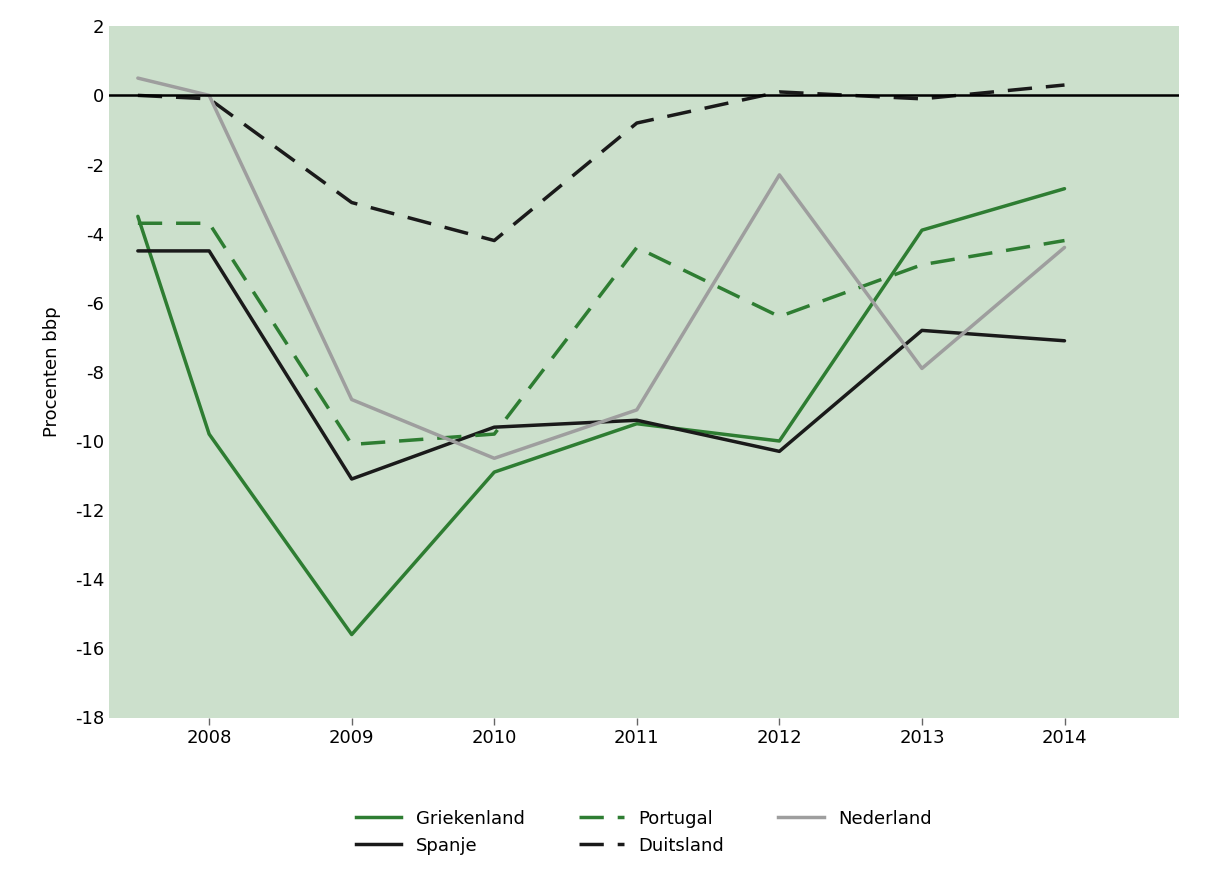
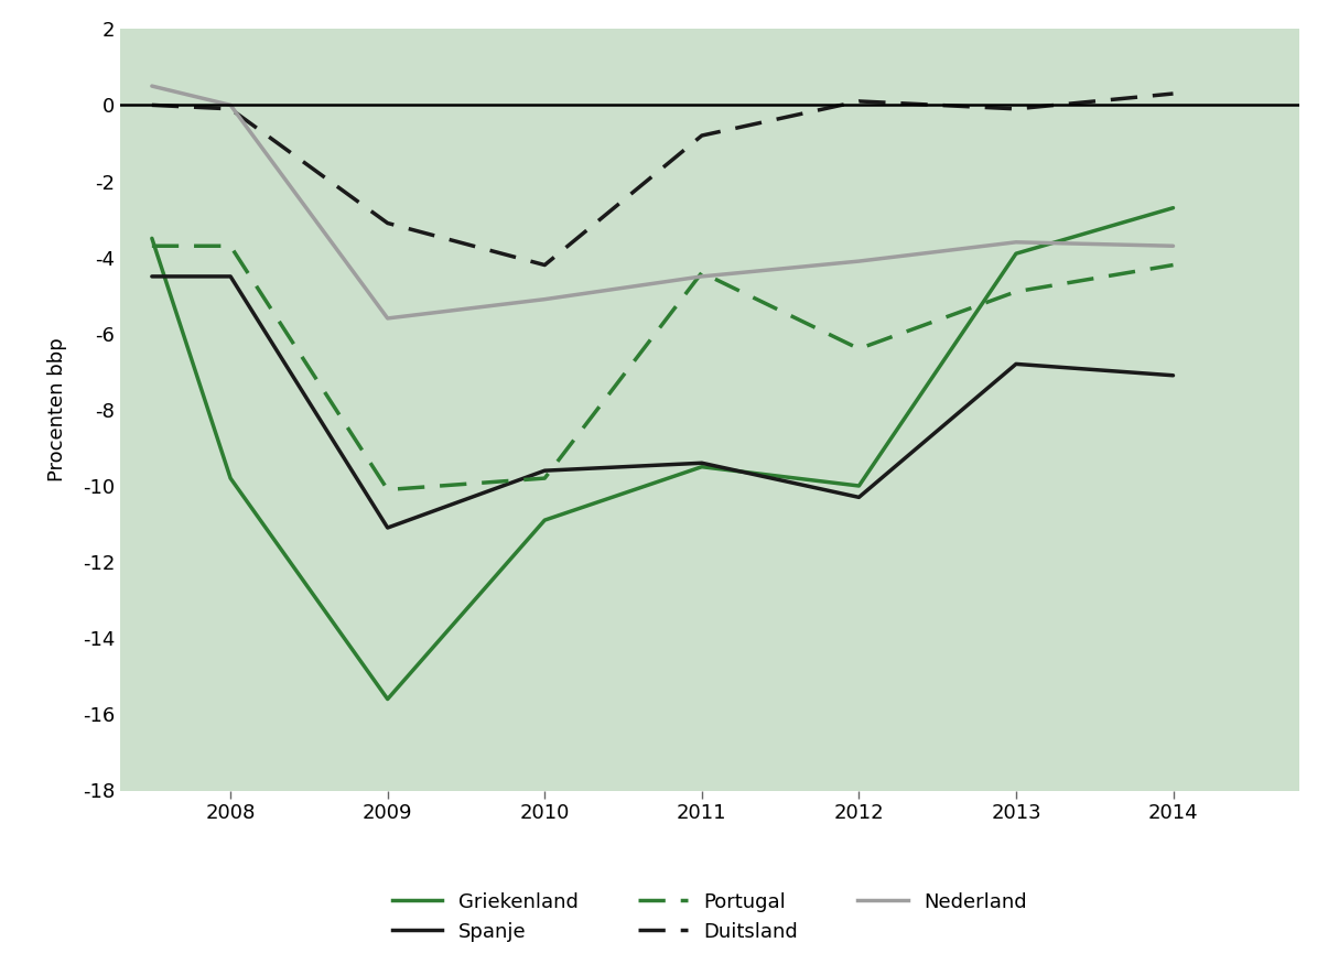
Nederland/2009: -8.8 -> -5.6
Nederland/2010: -10.5 -> -5.1
Nederland/2011: -9.1 -> -4.5
Nederland/2012: -2.3 -> -4.1
Nederland/2013: -7.9 -> -3.6
Nederland/2014: -4.4 -> -3.7
